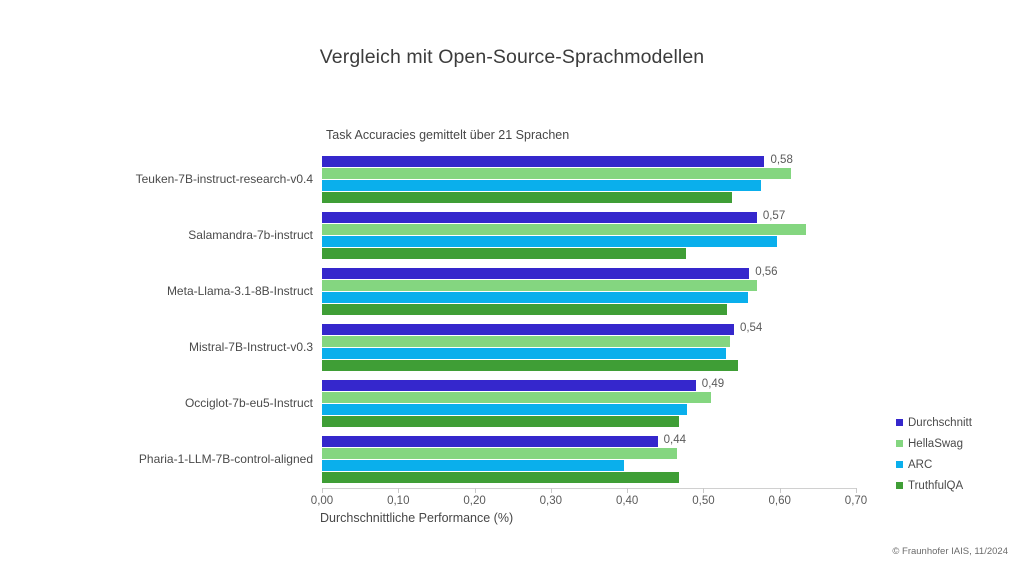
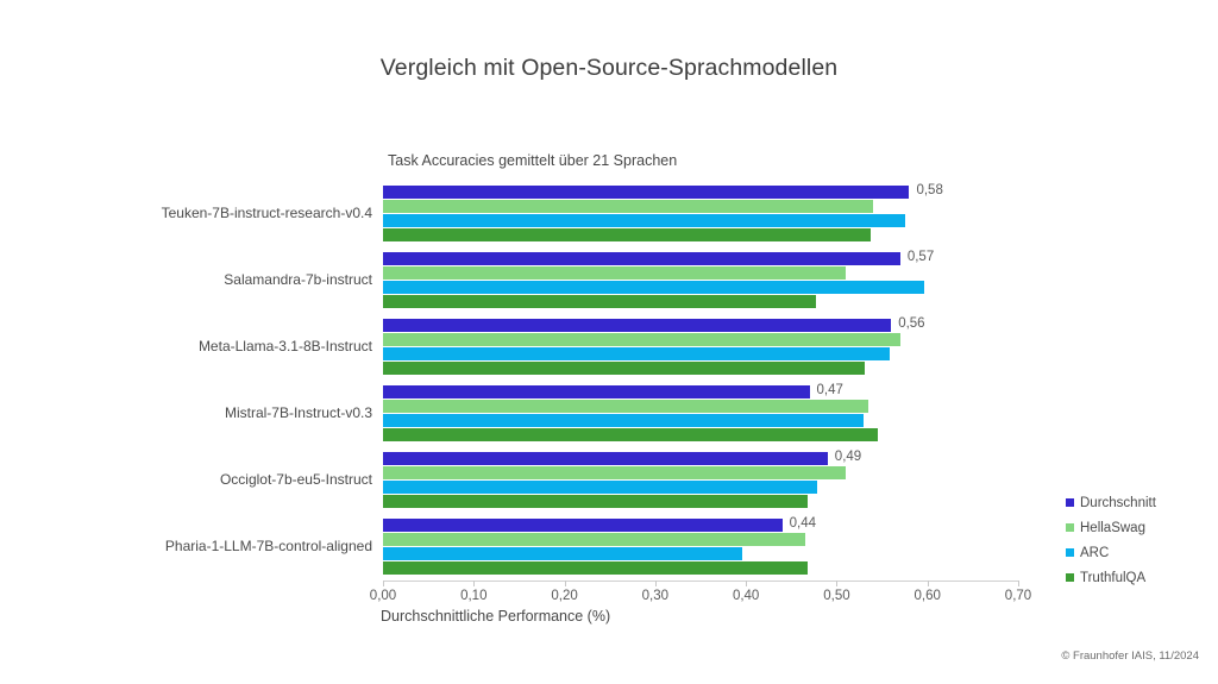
HellaSwag/Teuken-7B-instruct-research-v0.4: 0,61 -> 0,54
HellaSwag/Salamandra-7b-instruct: 0,64 -> 0,51
Durchschnitt/Mistral-7B-Instruct-v0.3: 0,54 -> 0,47
